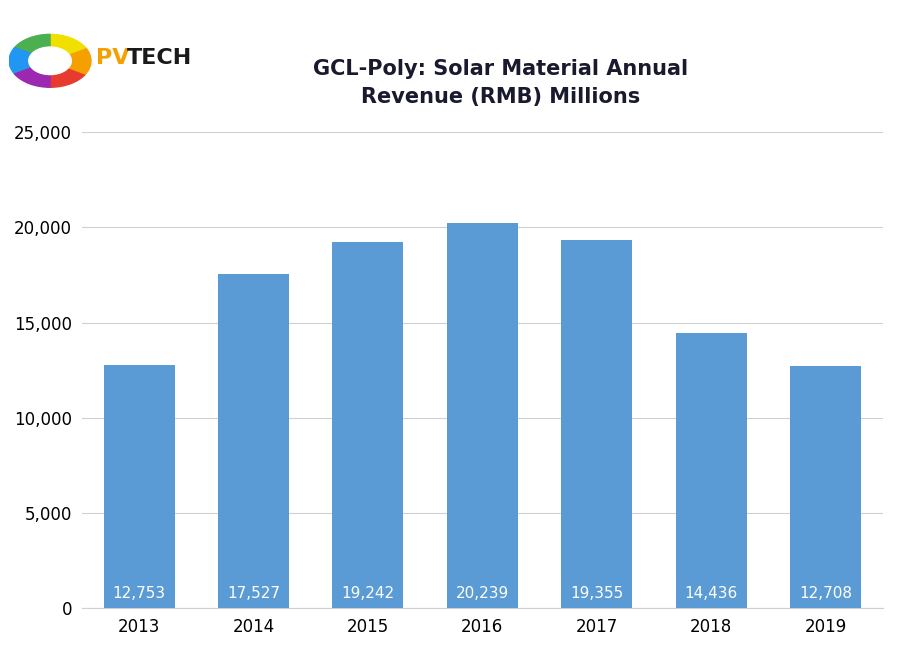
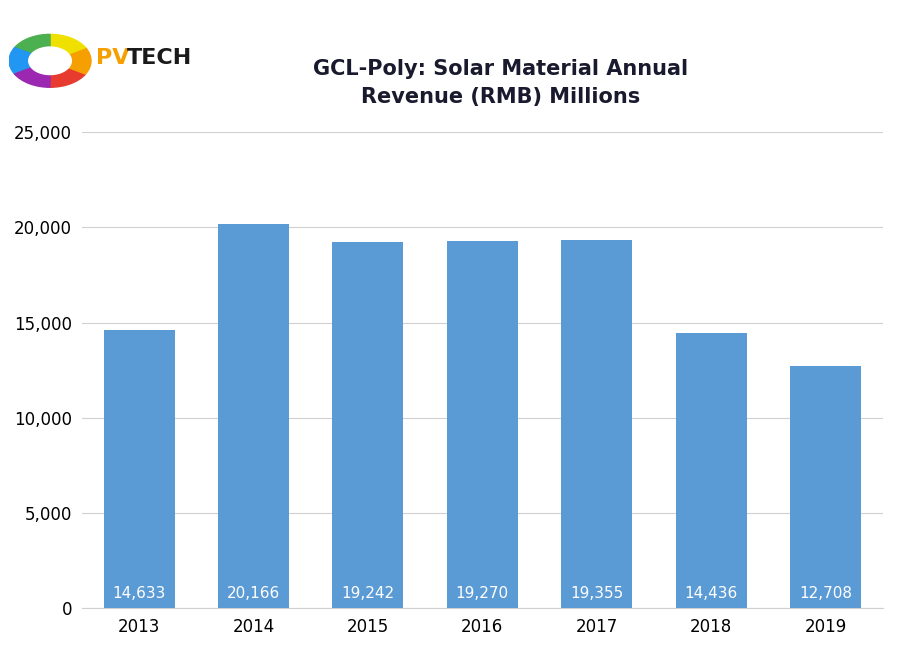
2013: 12,753 -> 14,633
2014: 17,527 -> 20,166
2016: 20,239 -> 19,270
